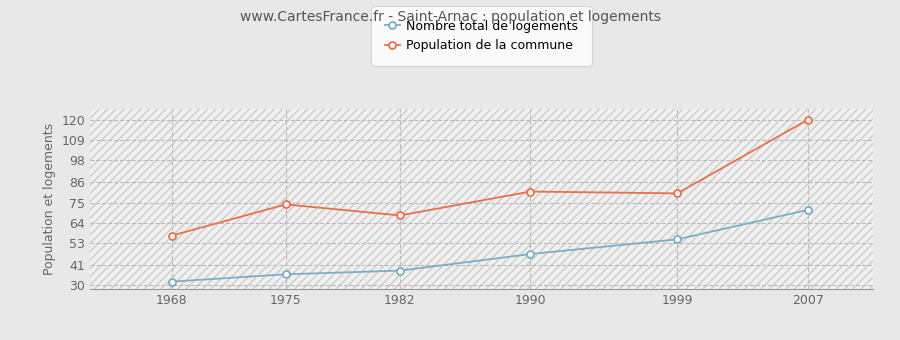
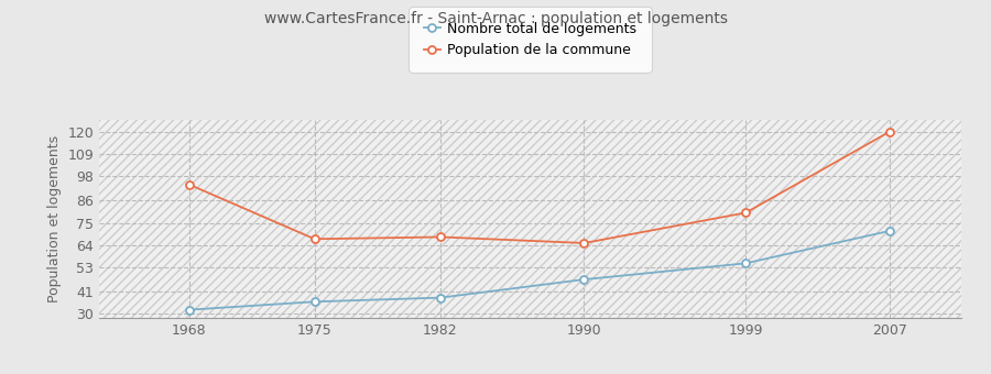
Population de la commune/1968: 57 -> 94
Population de la commune/1975: 74 -> 67
Population de la commune/1990: 81 -> 65
